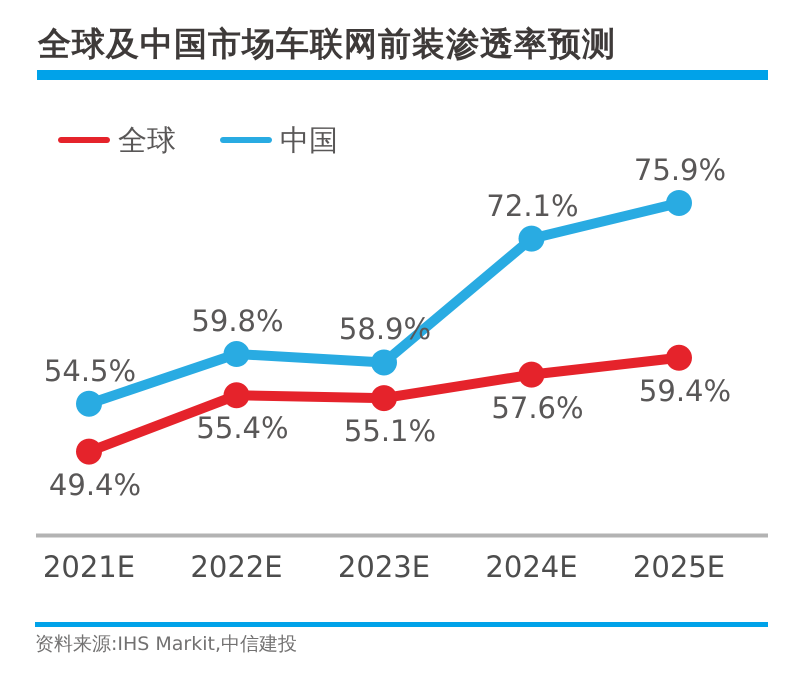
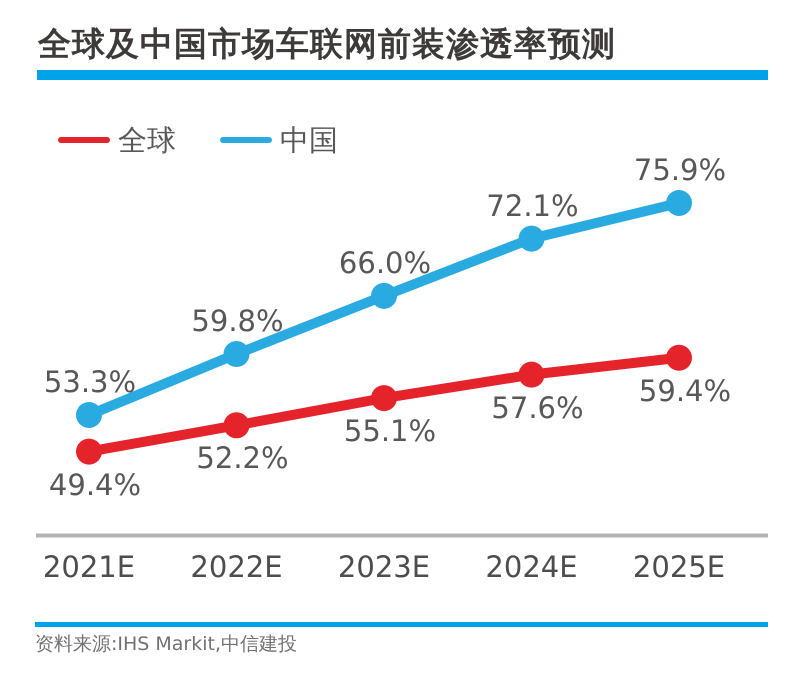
中国/2021E: 54.5% -> 53.3%
全球/2022E: 55.4% -> 52.2%
中国/2023E: 58.9% -> 66.0%
